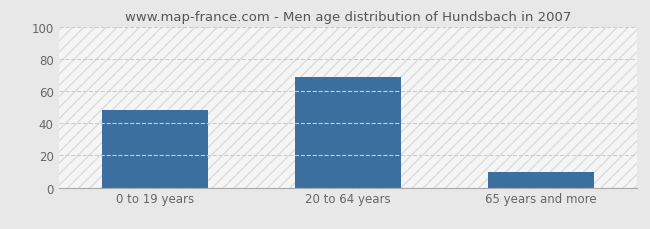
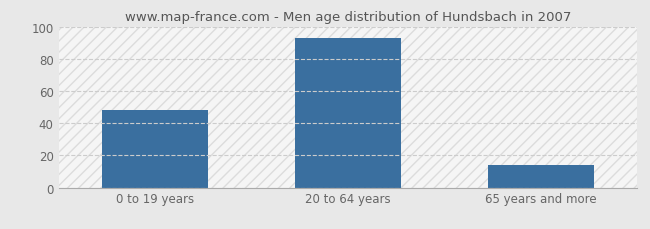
20 to 64 years: 69 -> 93
65 years and more: 10 -> 14
